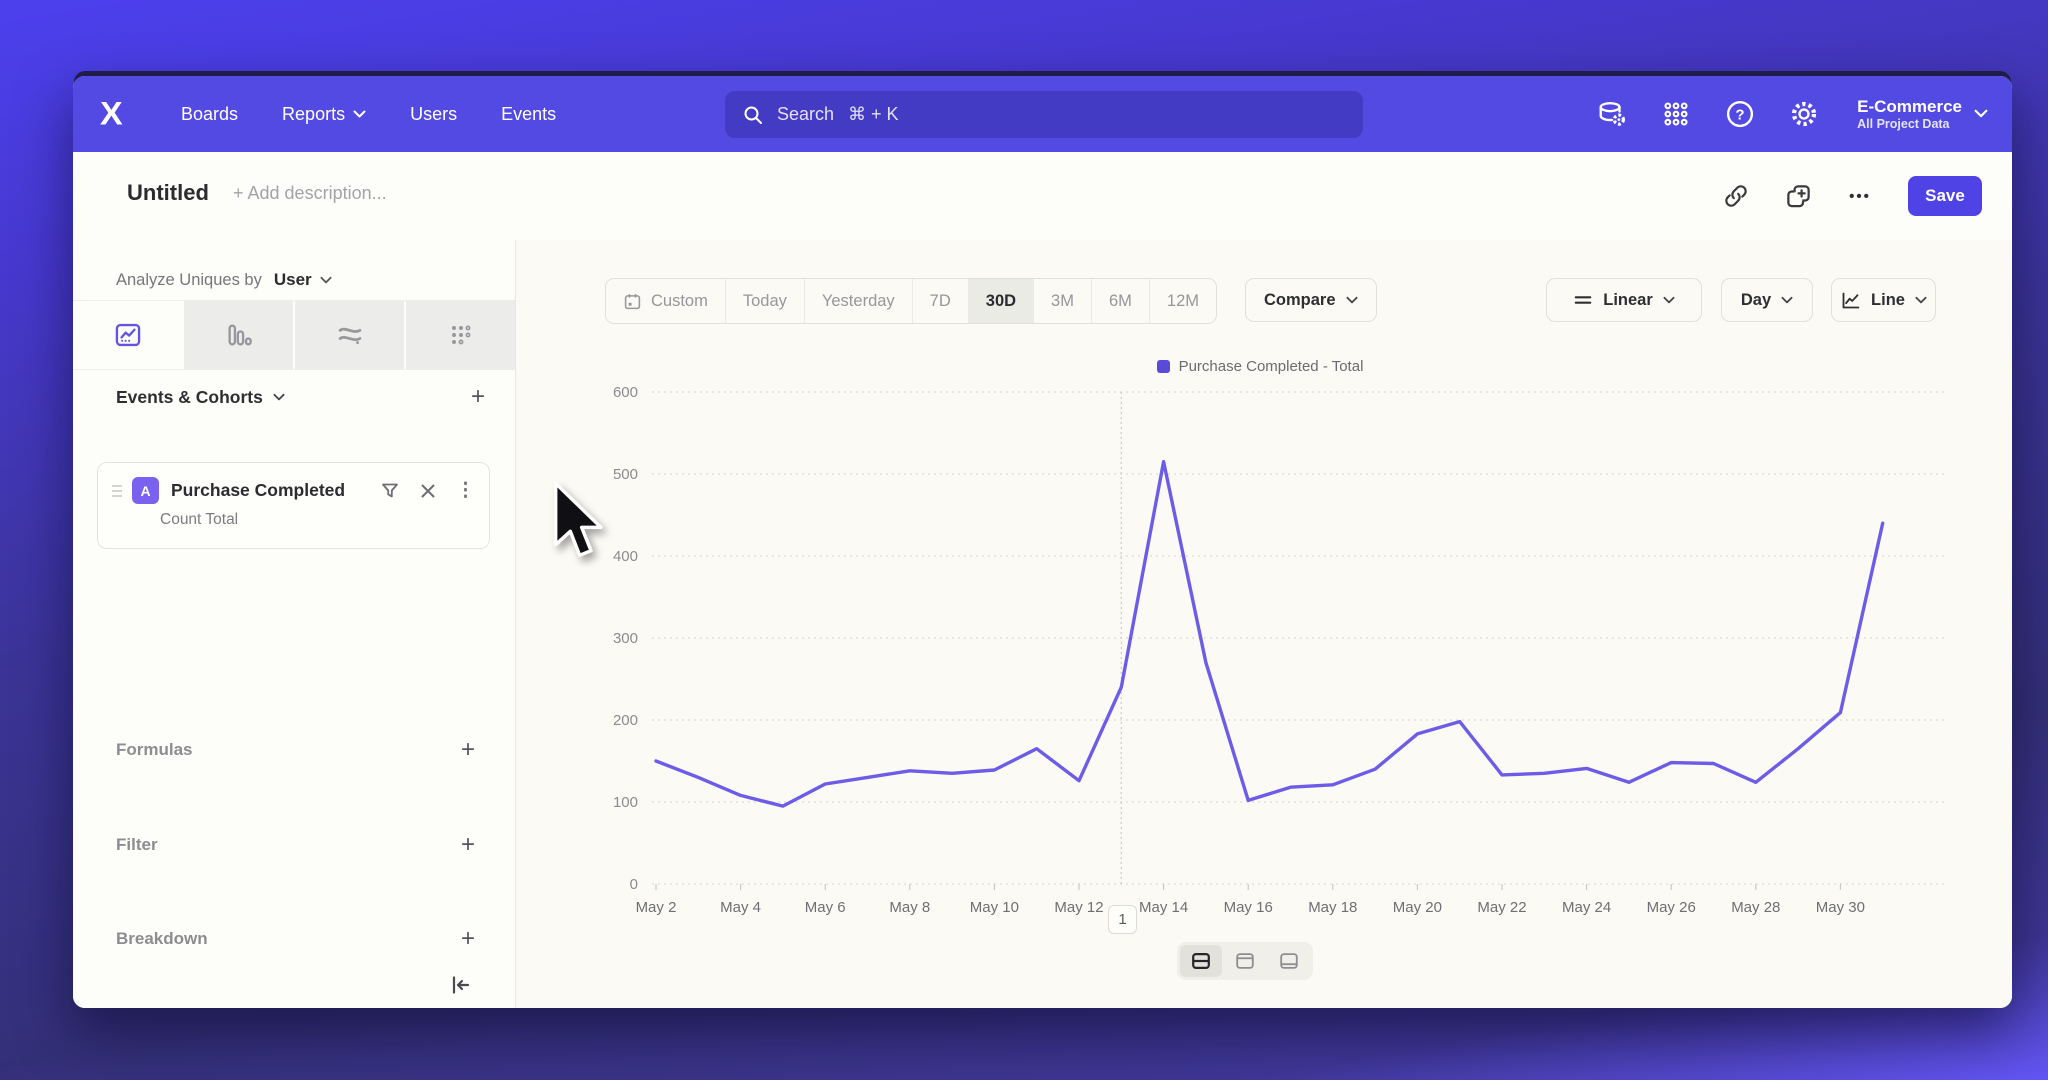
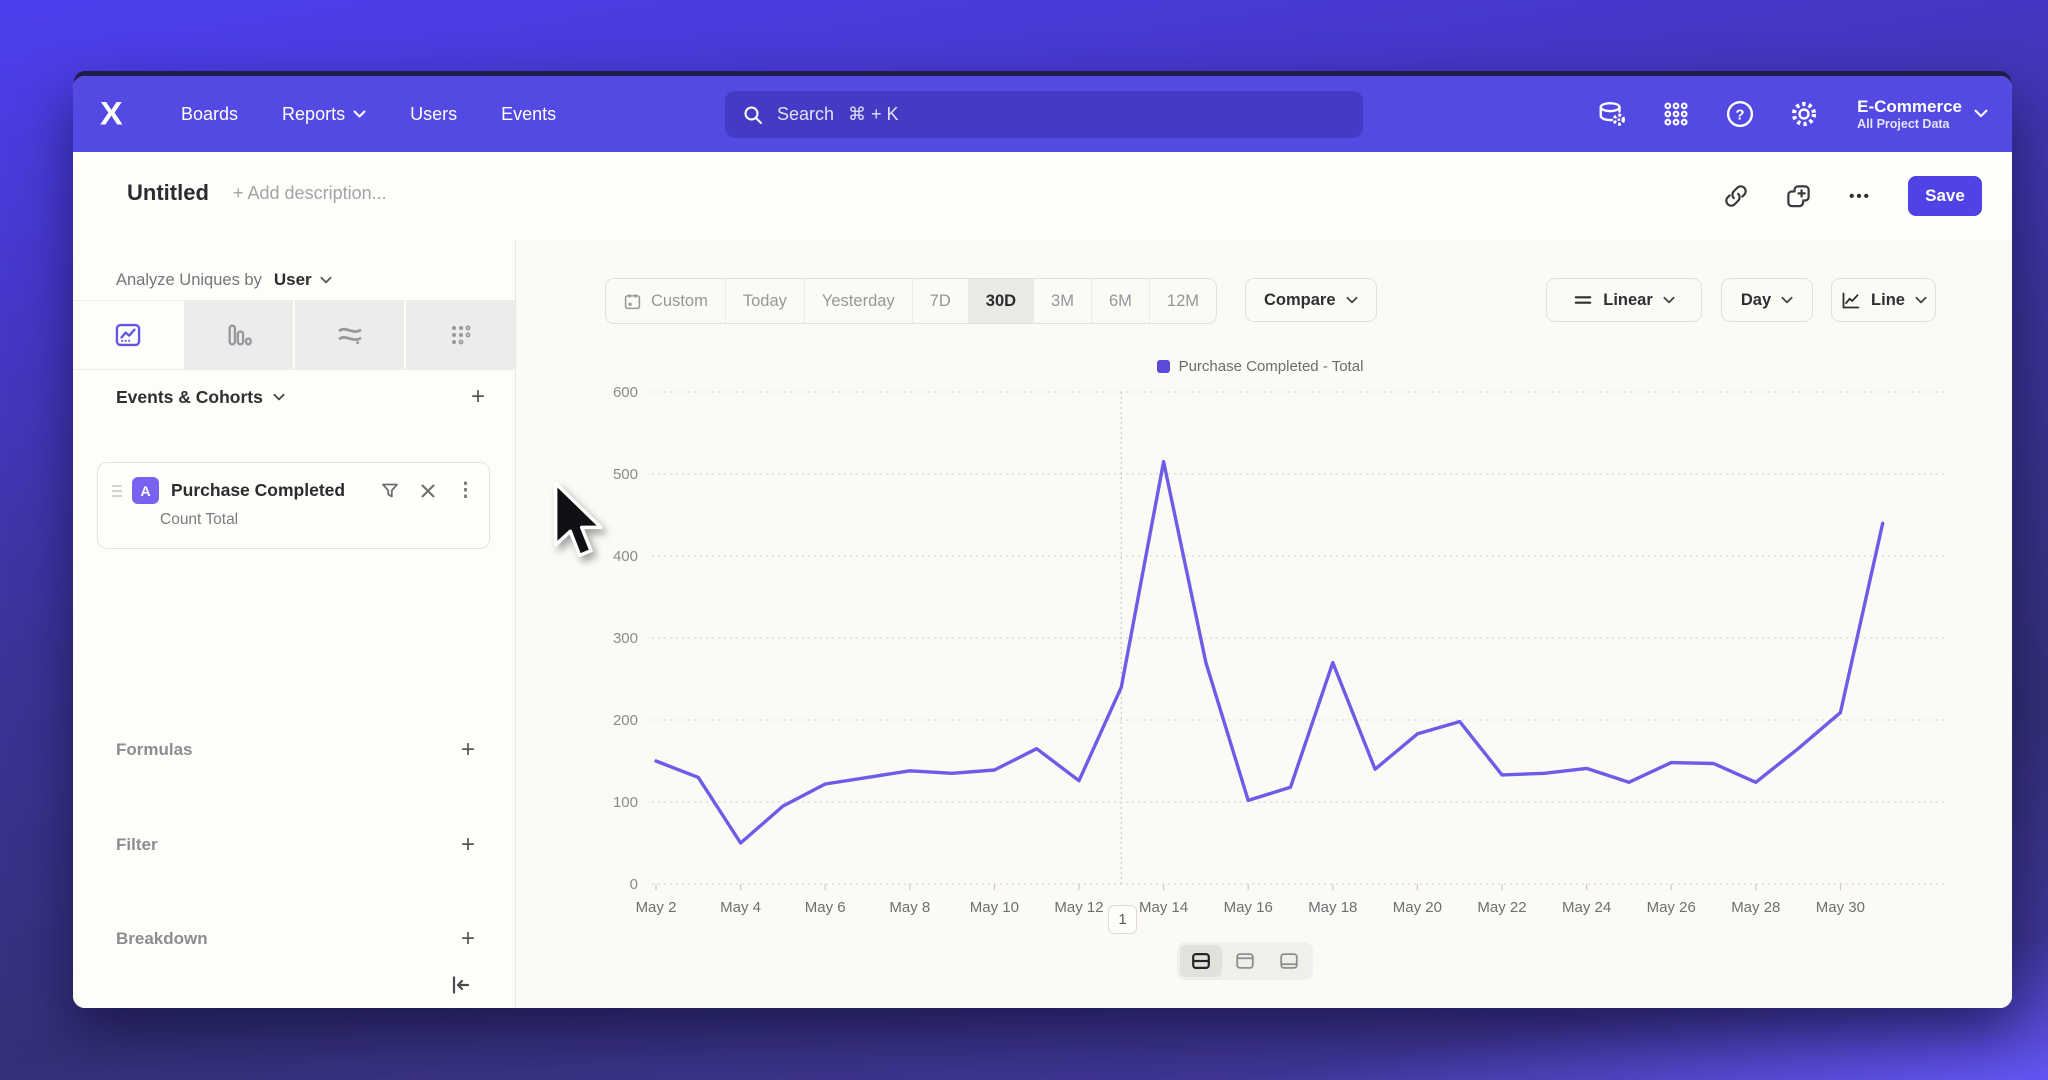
May 4: 110 -> 50
May 18: 120 -> 270
